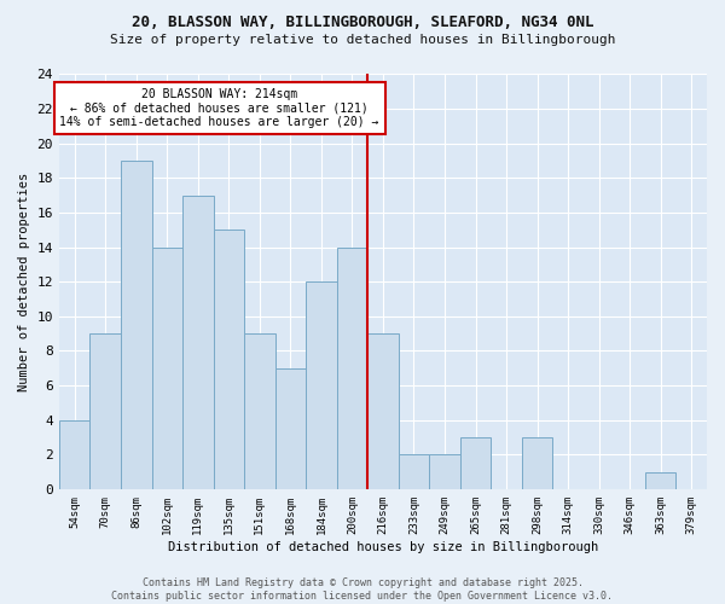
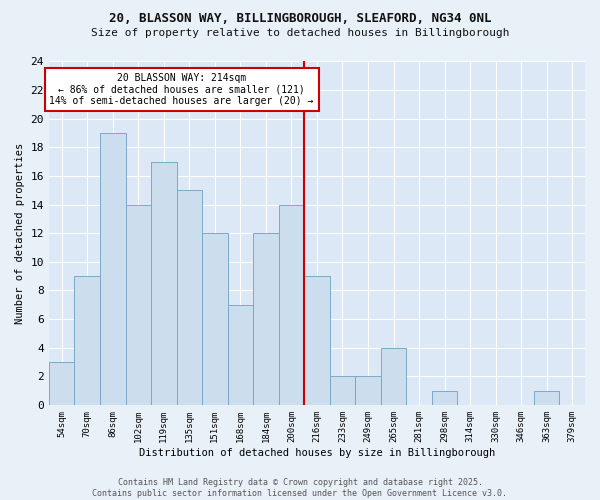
54sqm: 4 -> 3
151sqm: 9 -> 12
265sqm: 3 -> 4
298sqm: 3 -> 1
